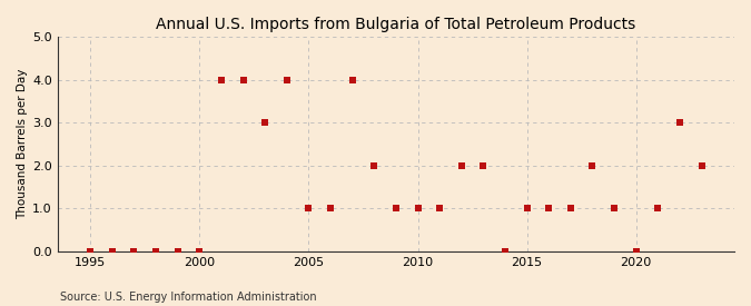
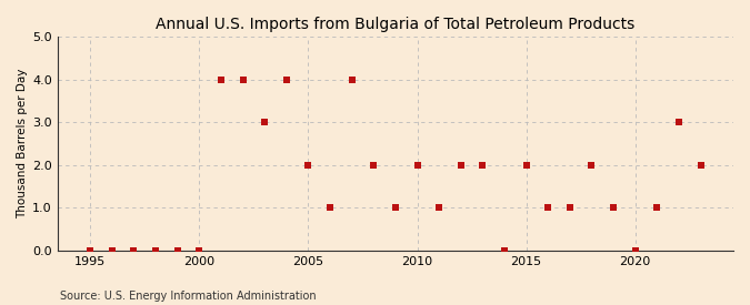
2005: 1 -> 2
2010: 1 -> 2
2015: 1 -> 2
